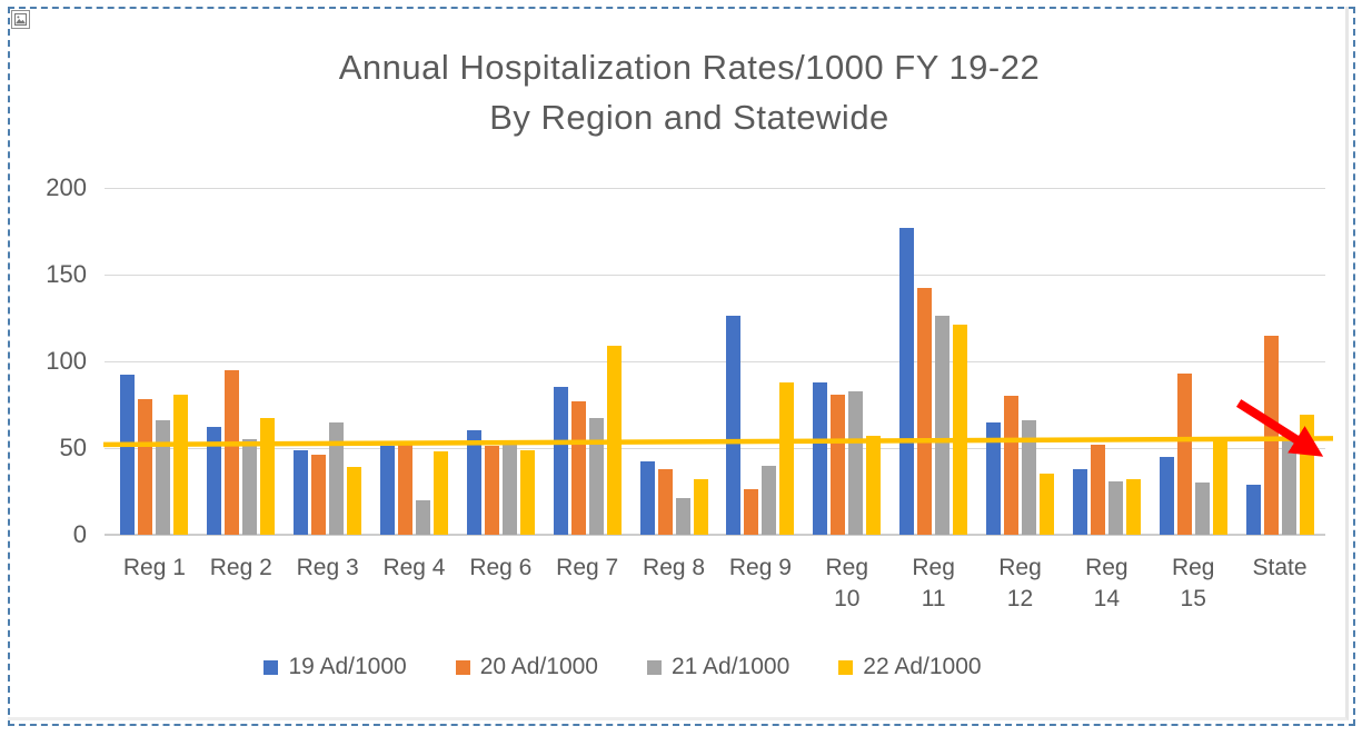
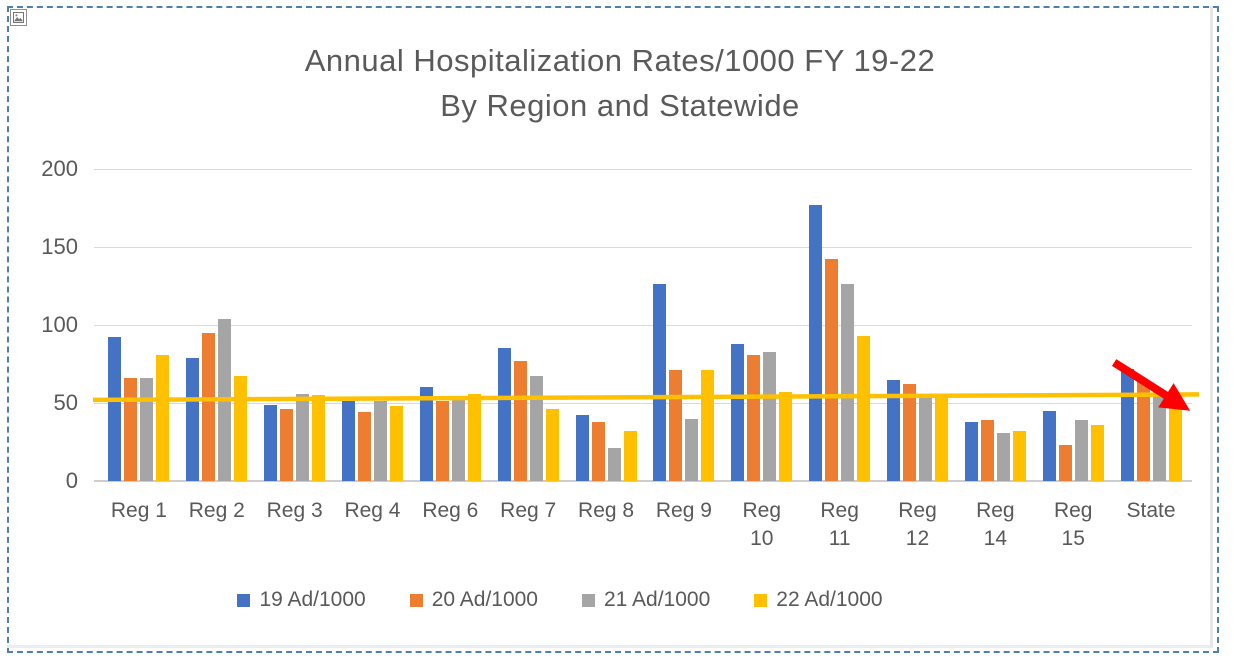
20 Ad/1000/Reg 1: 78 -> 66
19 Ad/1000/Reg 2: 62 -> 79
21 Ad/1000/Reg 2: 55 -> 104
21 Ad/1000/Reg 3: 65 -> 56
22 Ad/1000/Reg 3: 39 -> 55
20 Ad/1000/Reg 4: 54 -> 44
21 Ad/1000/Reg 4: 20 -> 51
22 Ad/1000/Reg 6: 49 -> 56
22 Ad/1000/Reg 7: 109 -> 46
20 Ad/1000/Reg 9: 26 -> 71
22 Ad/1000/Reg 9: 88 -> 71
22 Ad/1000/Reg 11: 121 -> 93
20 Ad/1000/Reg 12: 80 -> 62
21 Ad/1000/Reg 12: 66 -> 54
22 Ad/1000/Reg 12: 35 -> 55
20 Ad/1000/Reg 14: 52 -> 39
20 Ad/1000/Reg 15: 93 -> 23
21 Ad/1000/Reg 15: 30 -> 39
22 Ad/1000/Reg 15: 56 -> 36
19 Ad/1000/State: 29 -> 72
20 Ad/1000/State: 115 -> 64
22 Ad/1000/State: 69 -> 56
